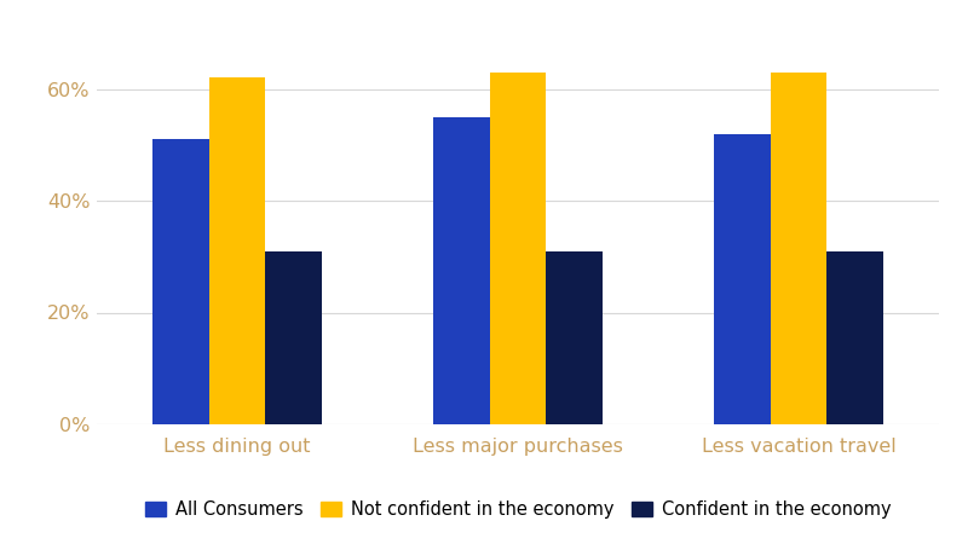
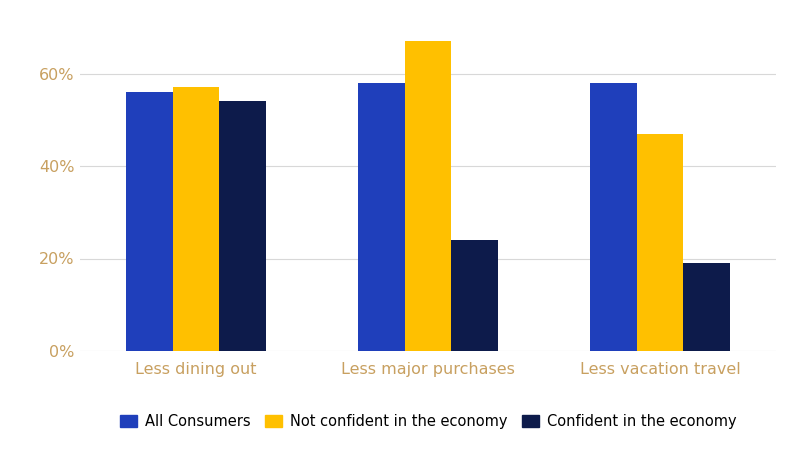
All Consumers/Less dining out: 51% -> 56%
Not confident in the economy/Less dining out: 62% -> 57%
Confident in the economy/Less dining out: 31% -> 54%
All Consumers/Less major purchases: 55% -> 58%
Not confident in the economy/Less major purchases: 63% -> 67%
Confident in the economy/Less major purchases: 31% -> 24%
All Consumers/Less vacation travel: 52% -> 58%
Not confident in the economy/Less vacation travel: 63% -> 47%
Confident in the economy/Less vacation travel: 31% -> 19%
